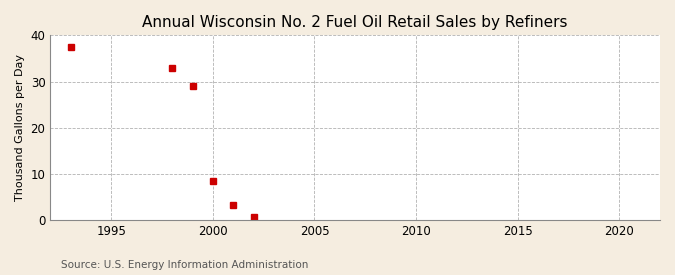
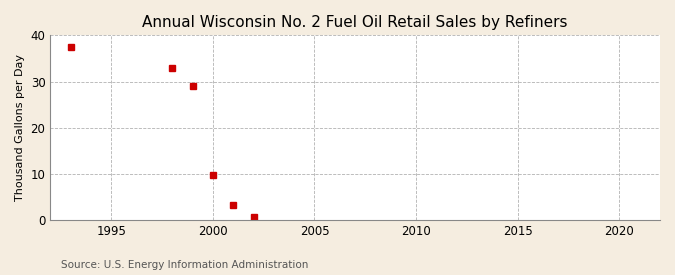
2000: 8.5 -> 9.8
